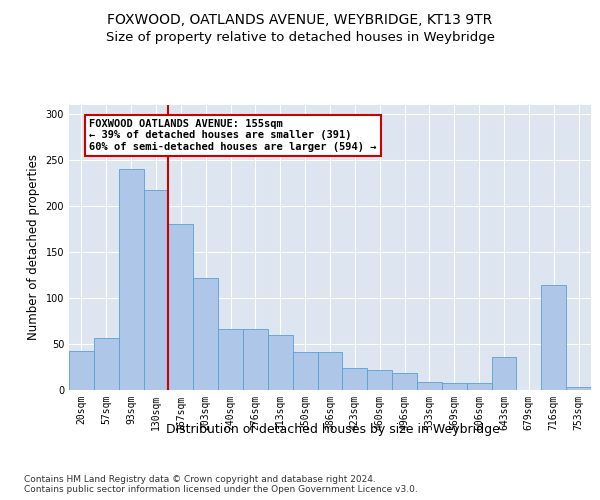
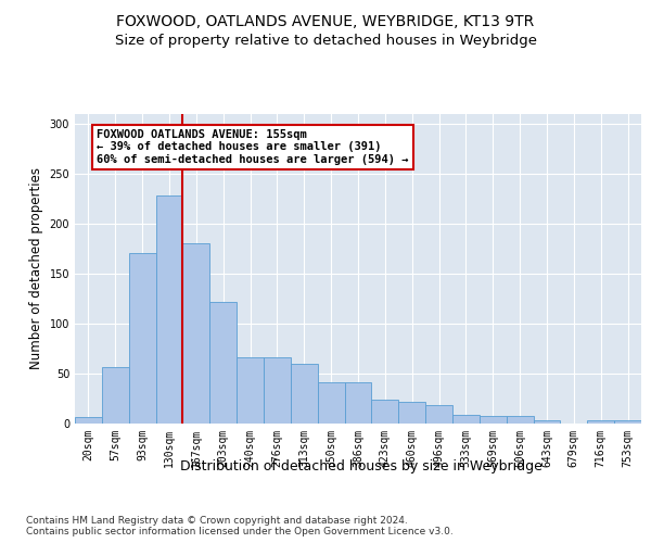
20sqm: 42 -> 7
93sqm: 240 -> 171
130sqm: 218 -> 228
643sqm: 36 -> 3
716sqm: 114 -> 3
